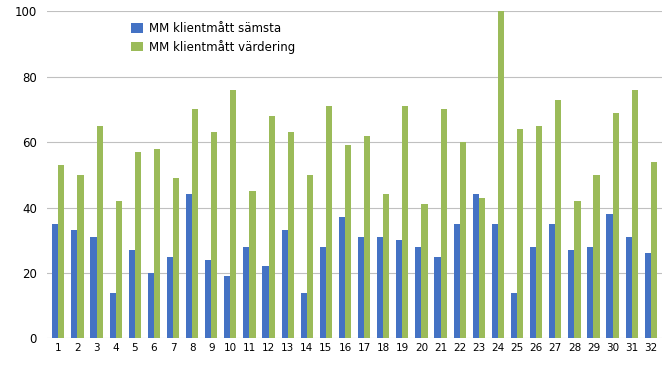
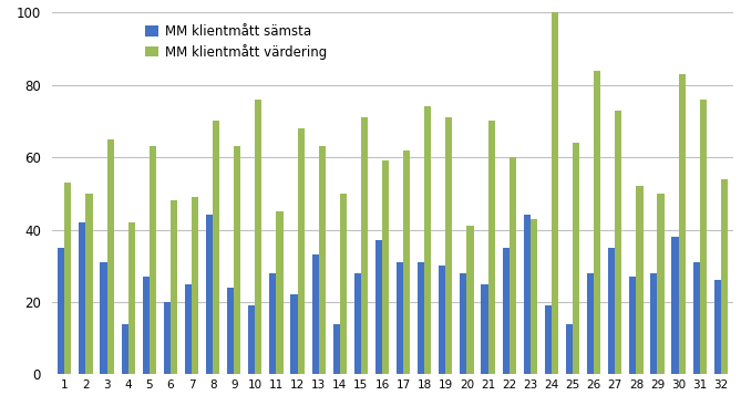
MM klientmått sämsta/2: 33 -> 42
MM klientmått värdering/5: 57 -> 63
MM klientmått värdering/6: 58 -> 48
MM klientmått värdering/18: 44 -> 74
MM klientmått sämsta/24: 35 -> 19
MM klientmått värdering/26: 65 -> 84
MM klientmått värdering/28: 42 -> 52
MM klientmått värdering/30: 69 -> 83
